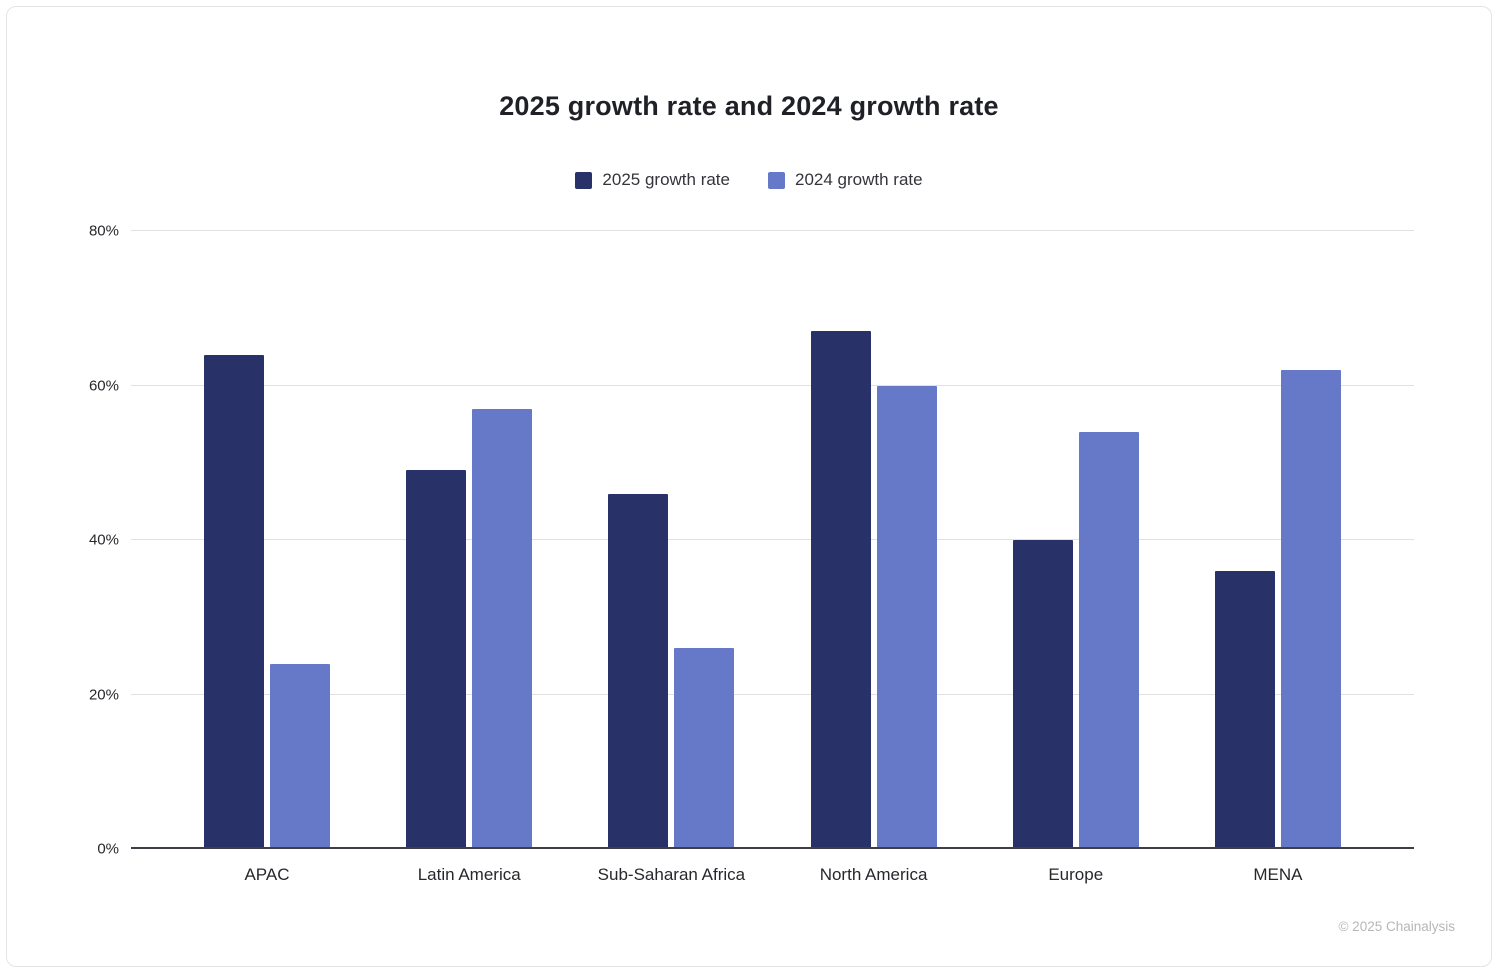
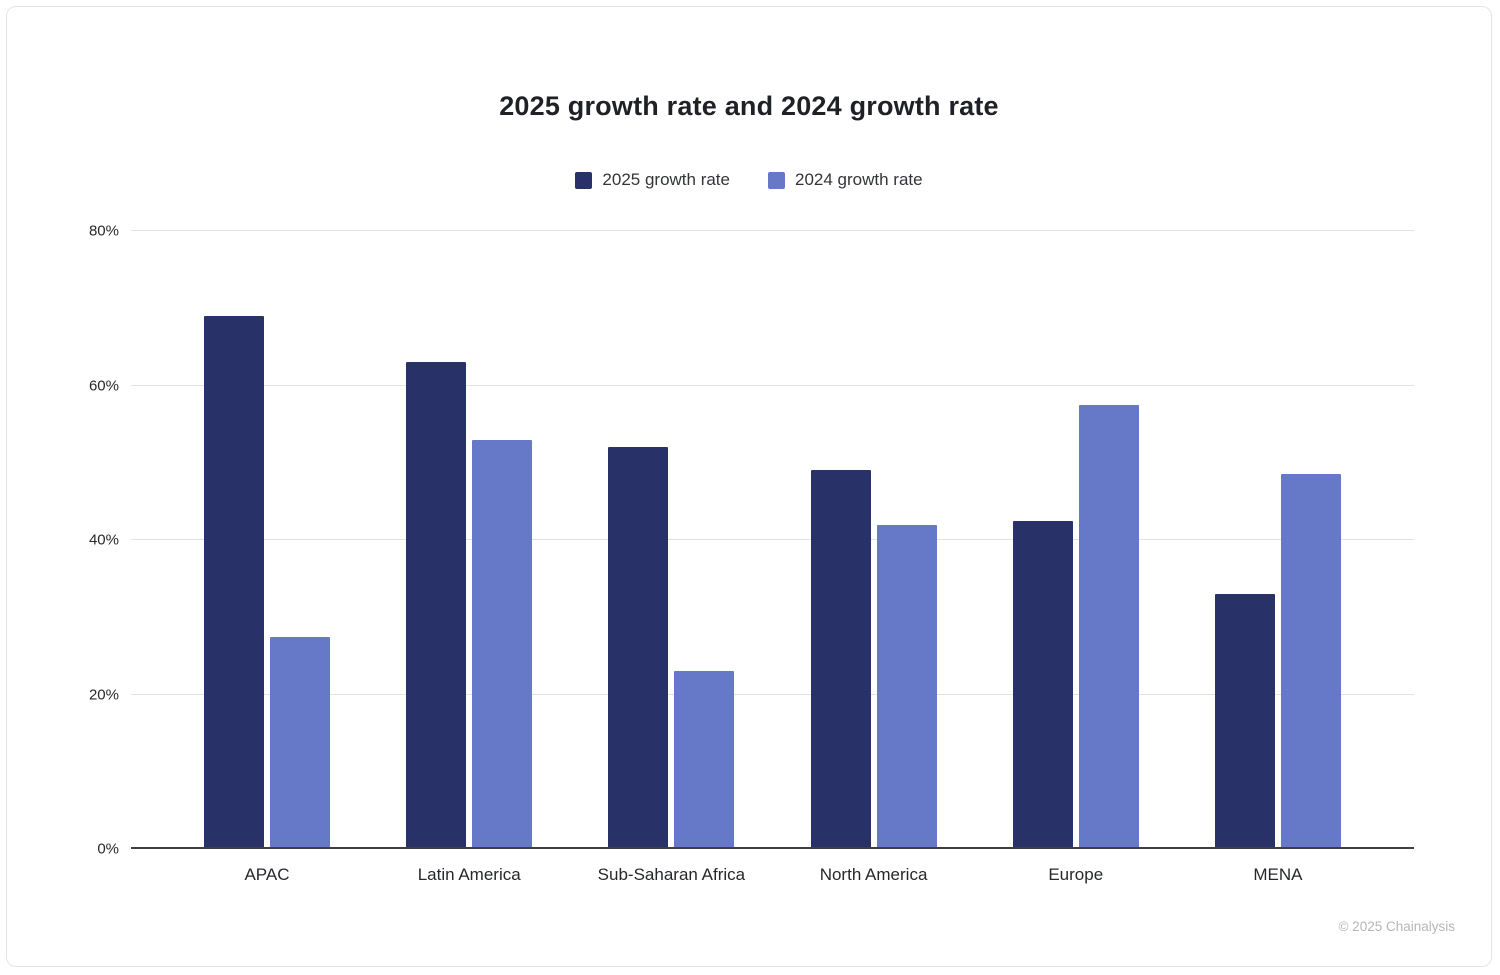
2025 growth rate/APAC: 64% -> 69%
2024 growth rate/APAC: 24% -> 28%
2025 growth rate/Latin America: 49% -> 63%
2024 growth rate/Latin America: 57% -> 53%
2025 growth rate/Sub-Saharan Africa: 46% -> 52%
2024 growth rate/Sub-Saharan Africa: 26% -> 23%
2025 growth rate/North America: 67% -> 49%
2024 growth rate/North America: 60% -> 42%
2025 growth rate/Europe: 40% -> 42%
2024 growth rate/Europe: 54% -> 58%
2025 growth rate/MENA: 36% -> 33%
2024 growth rate/MENA: 62% -> 48%
